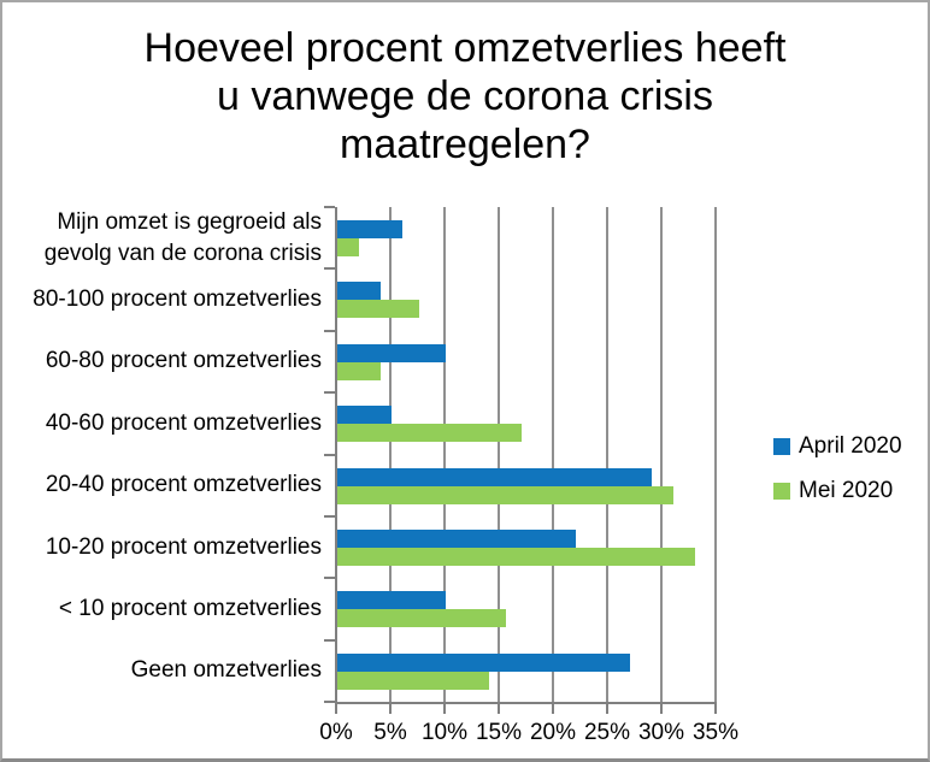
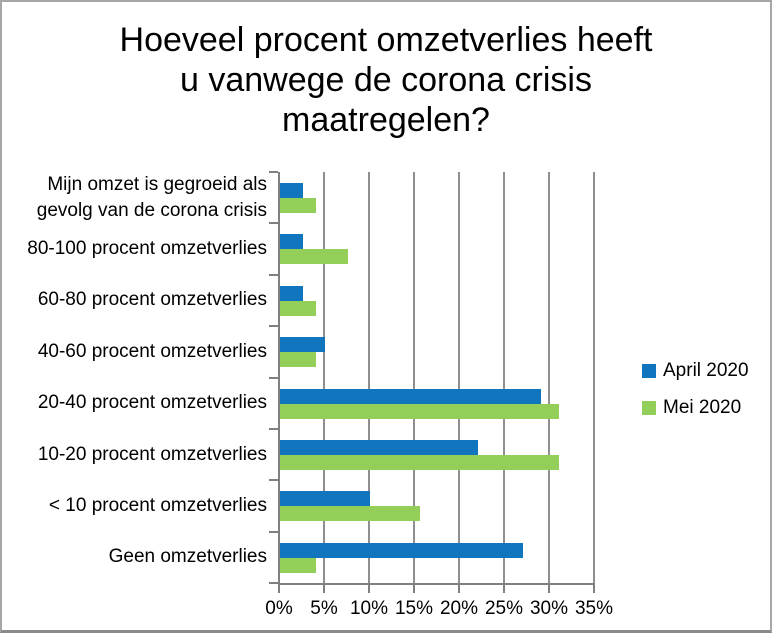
April 2020/Mijn omzet is gegroeid als gevolg van de corona crisis: 6% -> 2%
Mei 2020/Mijn omzet is gegroeid als gevolg van de corona crisis: 2% -> 4%
April 2020/80-100 procent omzetverlies: 4% -> 2%
April 2020/60-80 procent omzetverlies: 10% -> 2%
Mei 2020/40-60 procent omzetverlies: 17% -> 4%
Mei 2020/10-20 procent omzetverlies: 33% -> 31%
Mei 2020/Geen omzetverlies: 14% -> 4%
